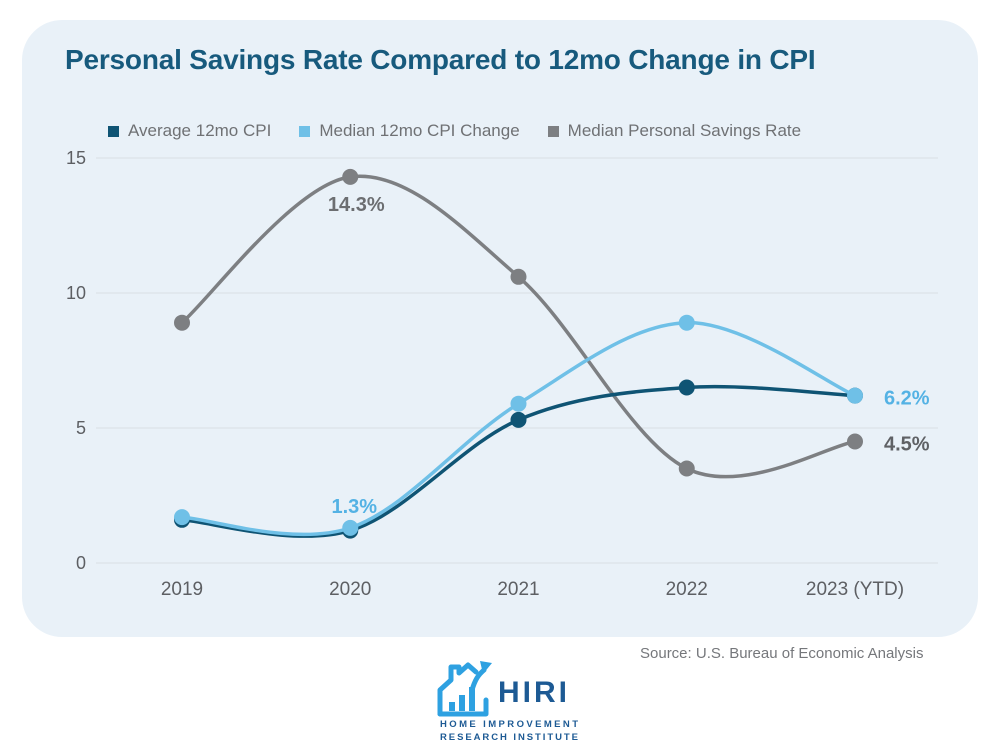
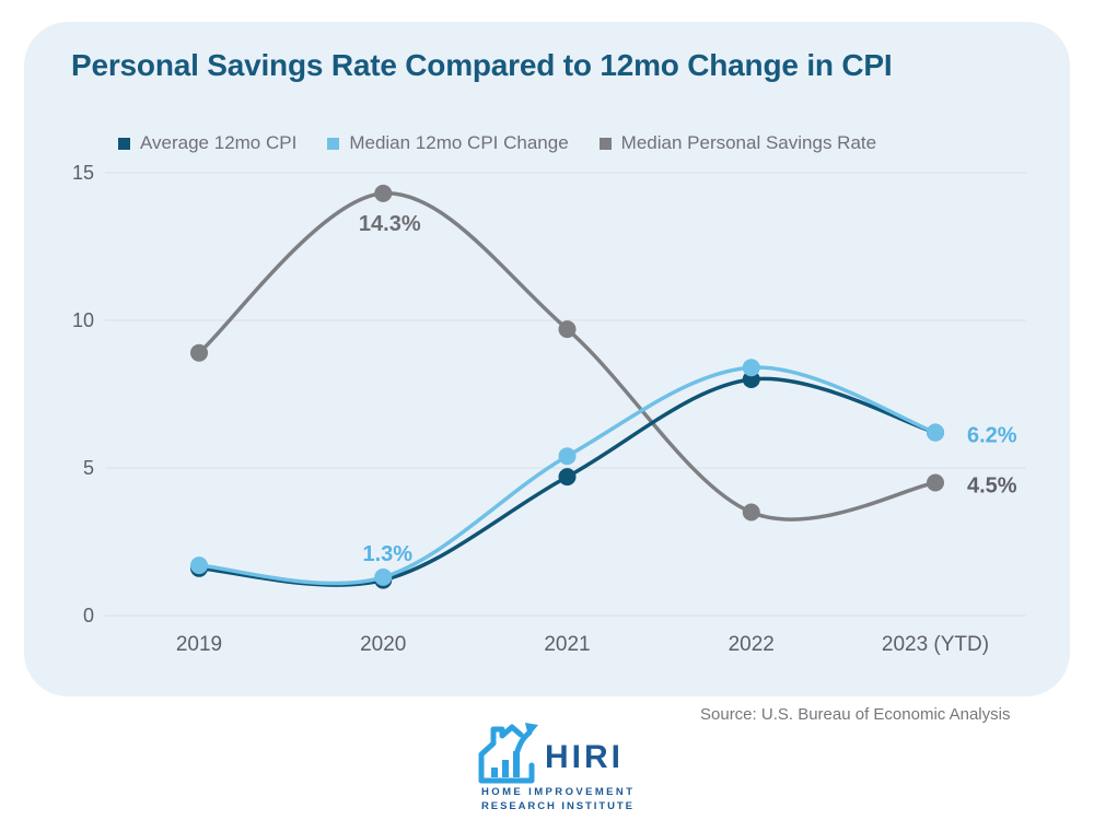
Average 12mo CPI/2021: 5.3 -> 4.7
Median 12mo CPI Change/2021: 5.9 -> 5.4
Median Personal Savings Rate/2021: 10.6 -> 9.7
Average 12mo CPI/2022: 6.5 -> 8.0
Median 12mo CPI Change/2022: 8.9 -> 8.4
